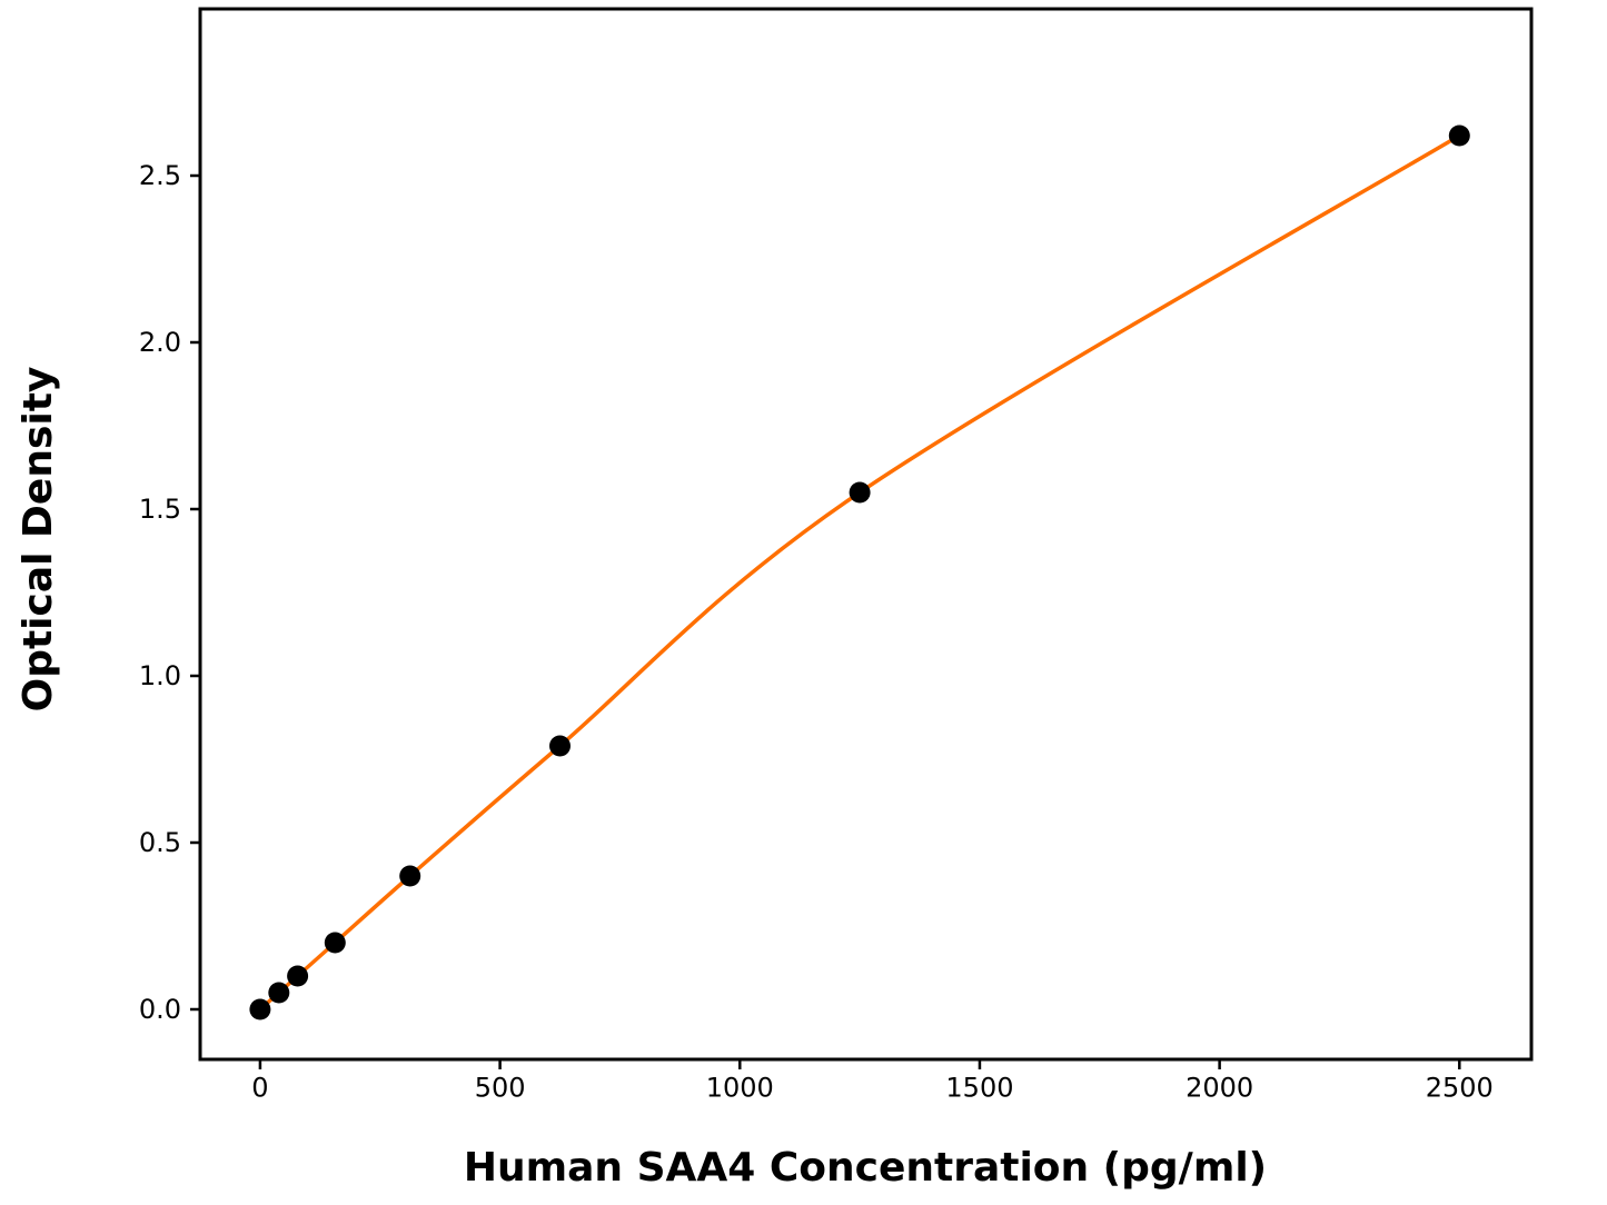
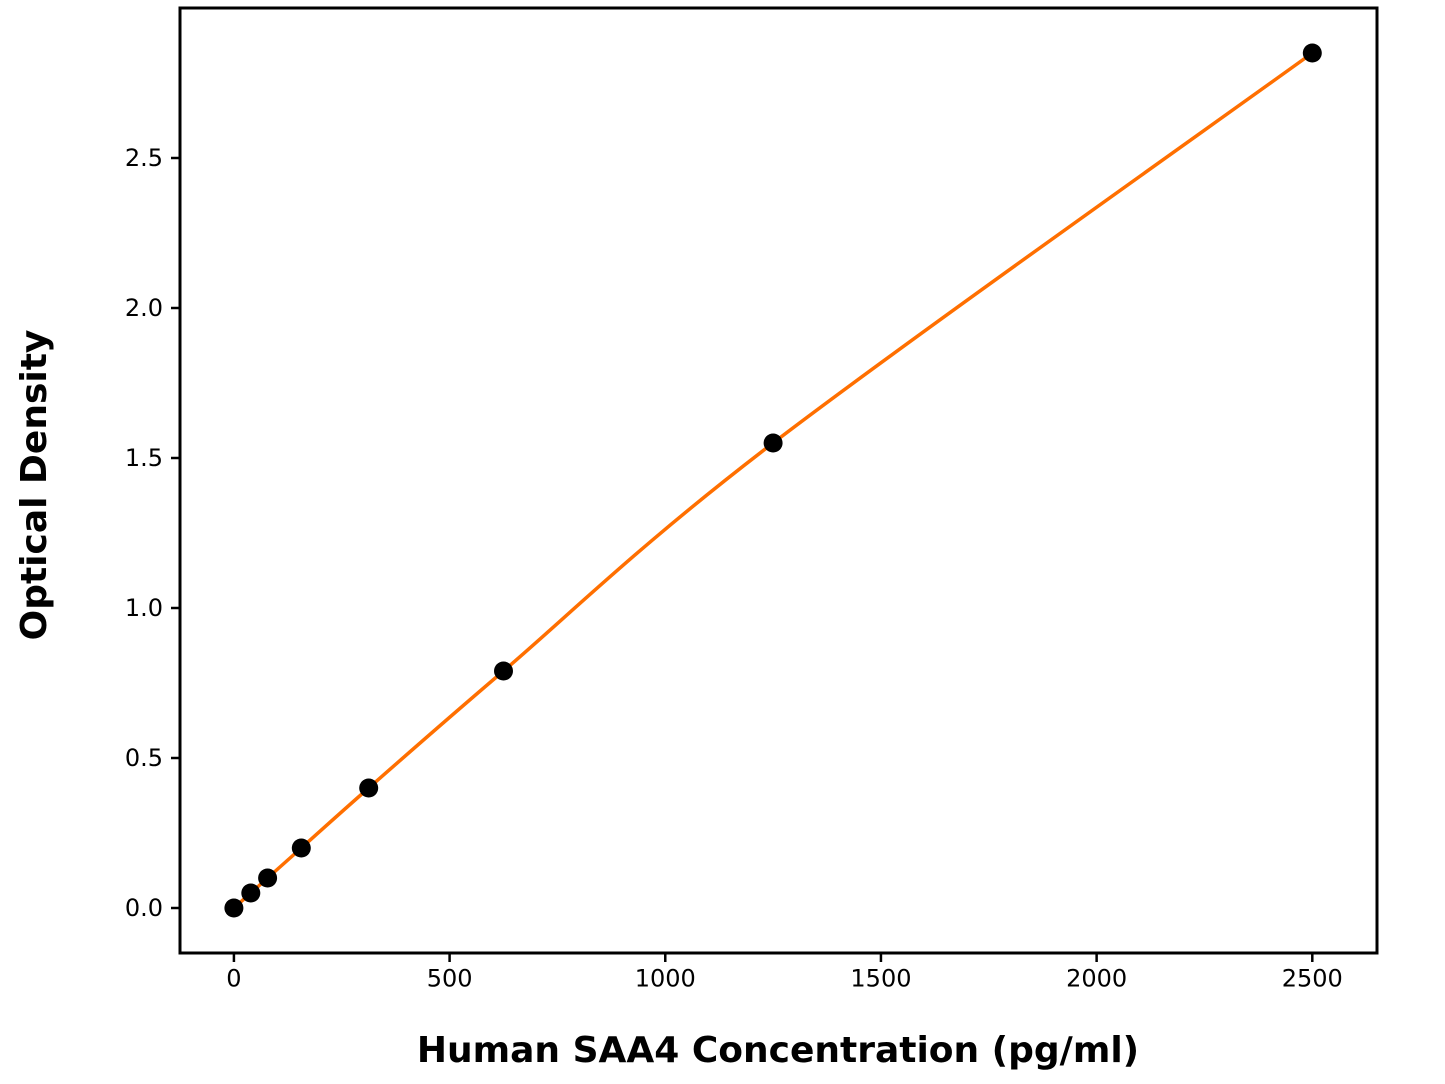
2500: 2.62 -> 2.85
